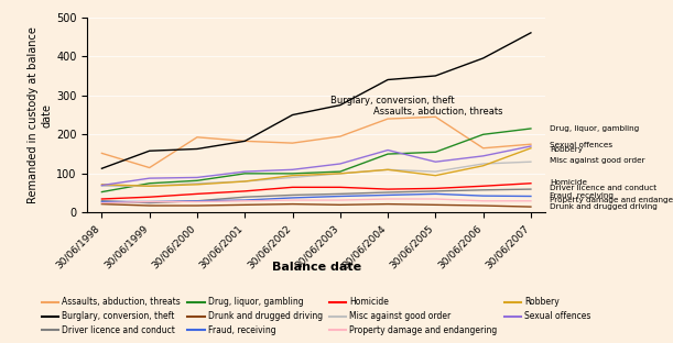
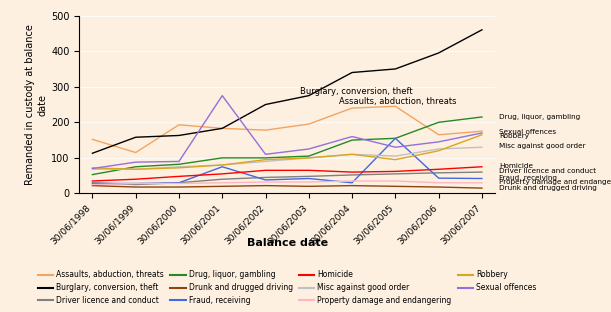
Fraud, receiving/30/06/2001: 32 -> 75
Sexual offences/30/06/2001: 105 -> 275
Fraud, receiving/30/06/2004: 45 -> 30
Fraud, receiving/30/06/2005: 48 -> 155
